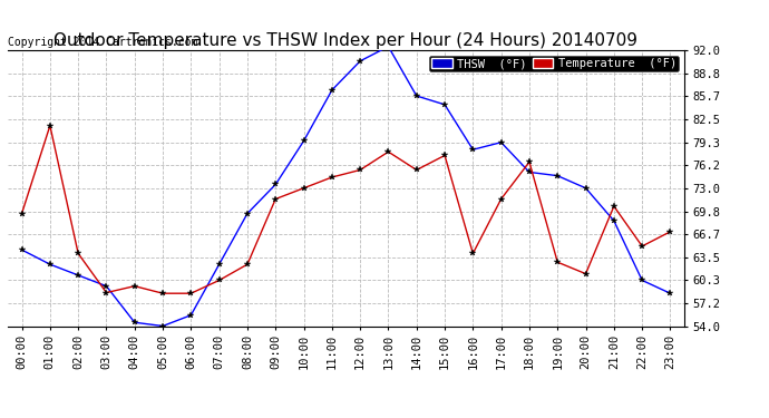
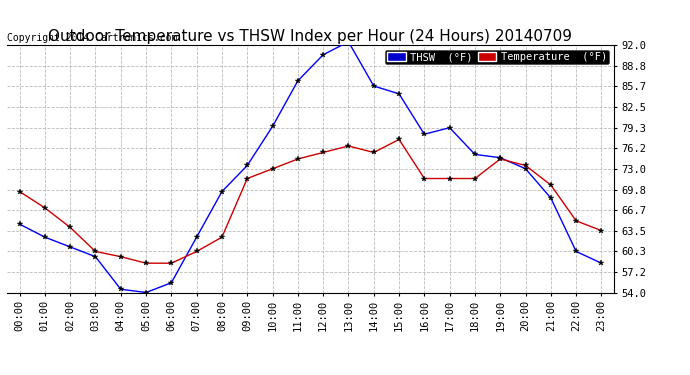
Temperature (°F)/01:00: 81.6 -> 67.0
Temperature (°F)/03:00: 58.6 -> 60.3
Temperature (°F)/13:00: 78.0 -> 76.5
Temperature (°F)/16:00: 64.0 -> 71.5
Temperature (°F)/18:00: 76.6 -> 71.5
Temperature (°F)/19:00: 62.8 -> 74.5
Temperature (°F)/20:00: 61.2 -> 73.5
Temperature (°F)/23:00: 67.0 -> 63.5
